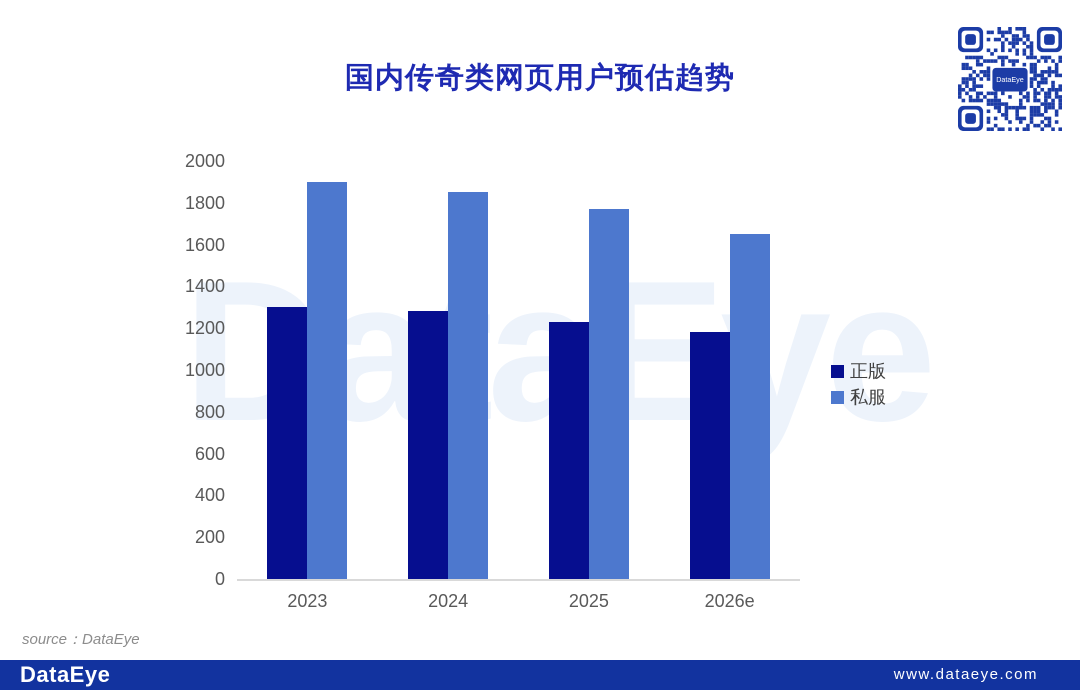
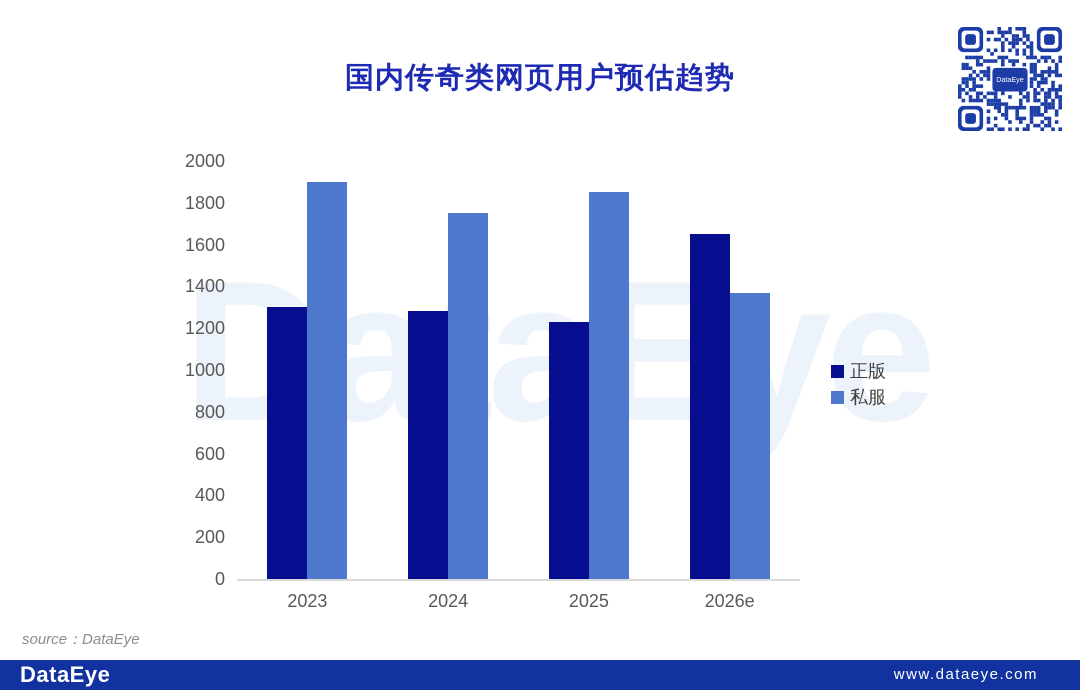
私服/2024: 1850 -> 1750
私服/2025: 1770 -> 1850
正版/2026e: 1180 -> 1650
私服/2026e: 1650 -> 1370
